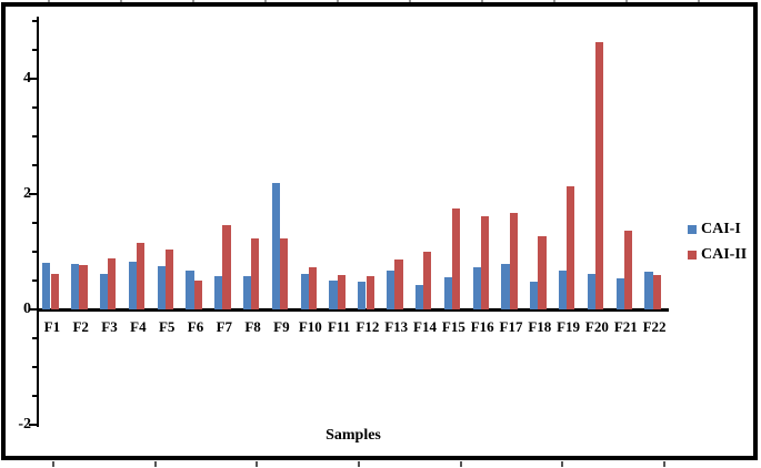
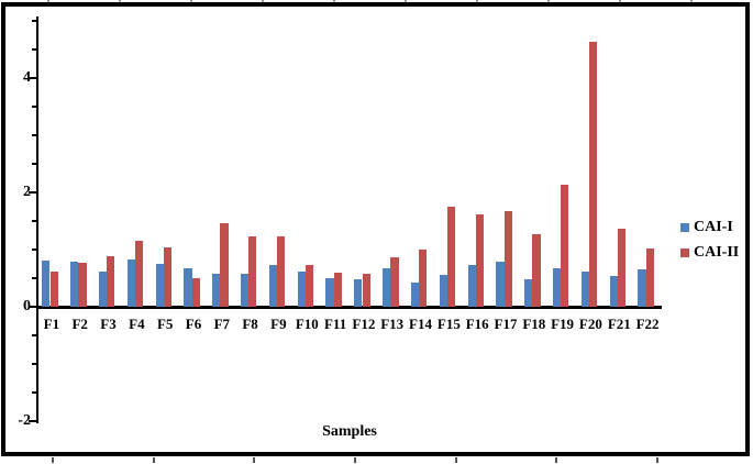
CAI-I/F9: 2.2 -> 0.7
CAI-II/F22: 0.6 -> 1.0
